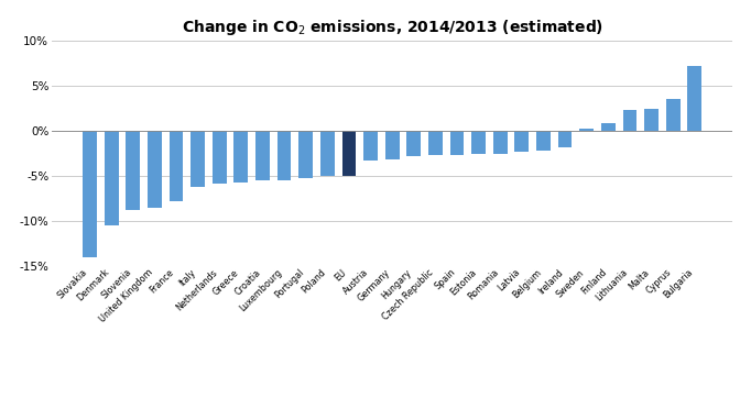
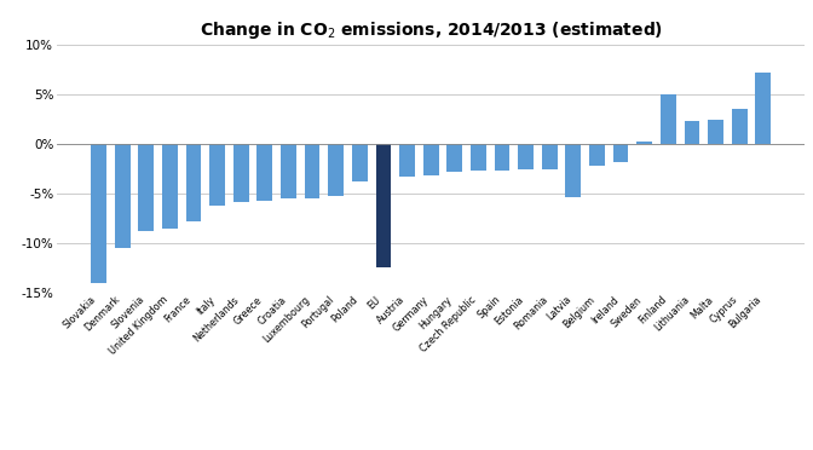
Poland: -5.0% -> -3.8%
EU: -5.0% -> -12.4%
Latvia: -2.3% -> -5.4%
Finland: 0.8% -> 5.0%
